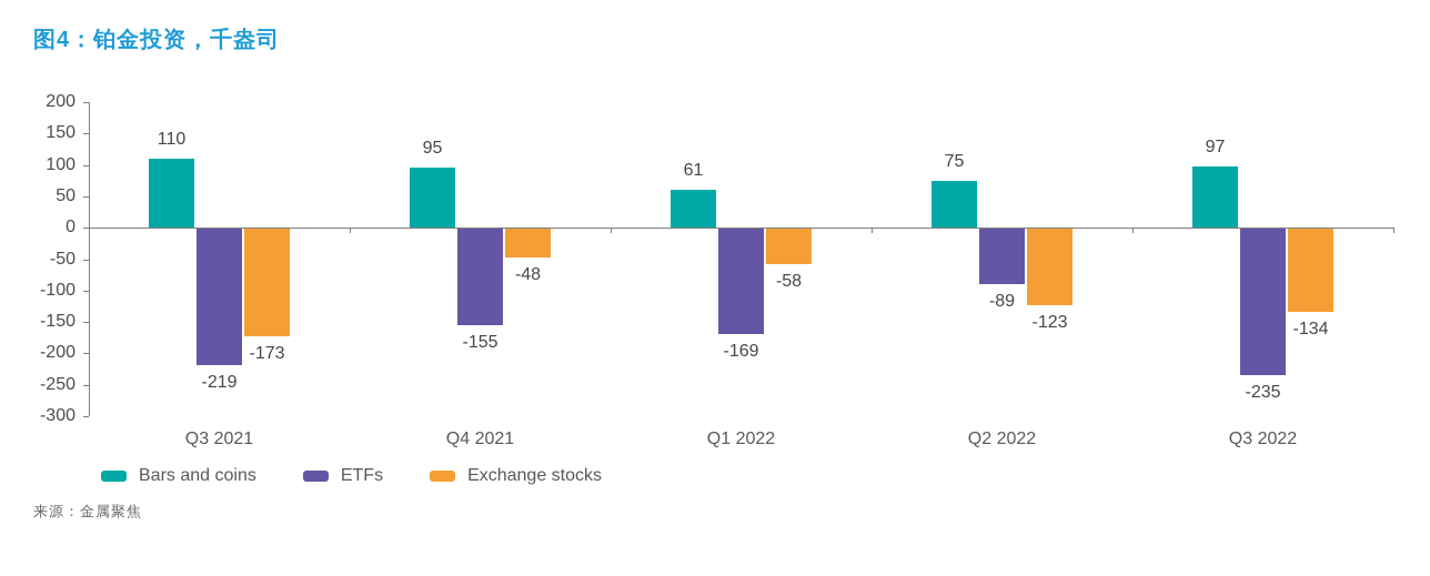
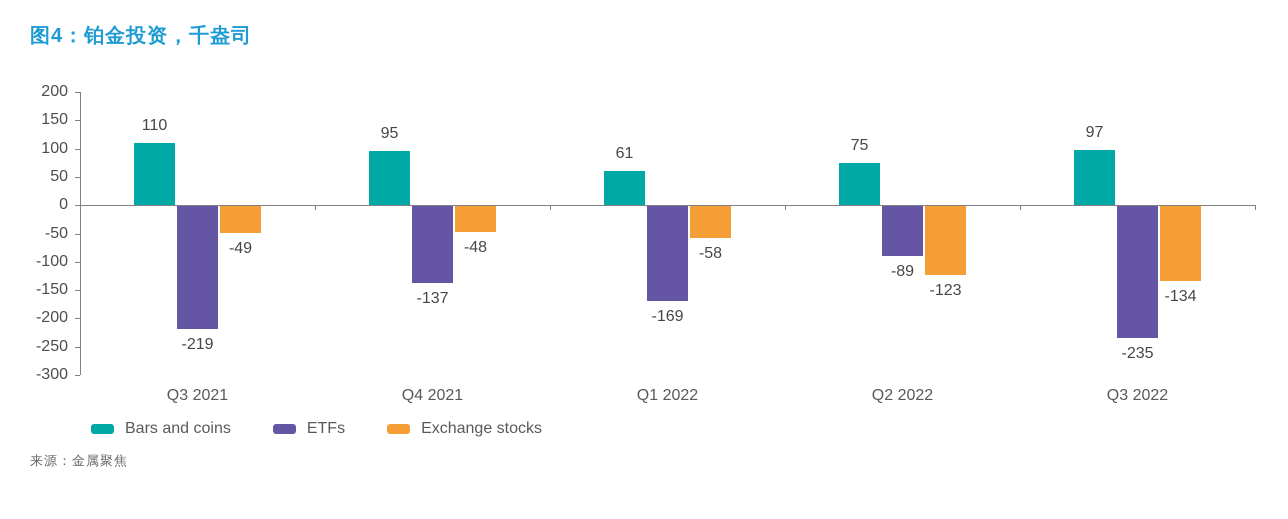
Exchange stocks/Q3 2021: -173 -> -49
ETFs/Q4 2021: -155 -> -137
